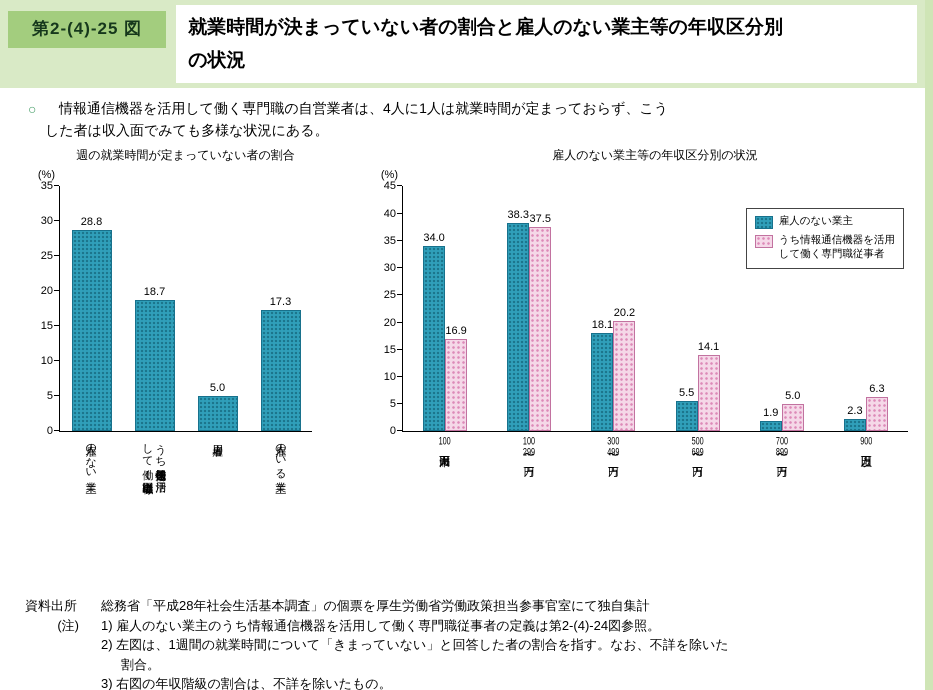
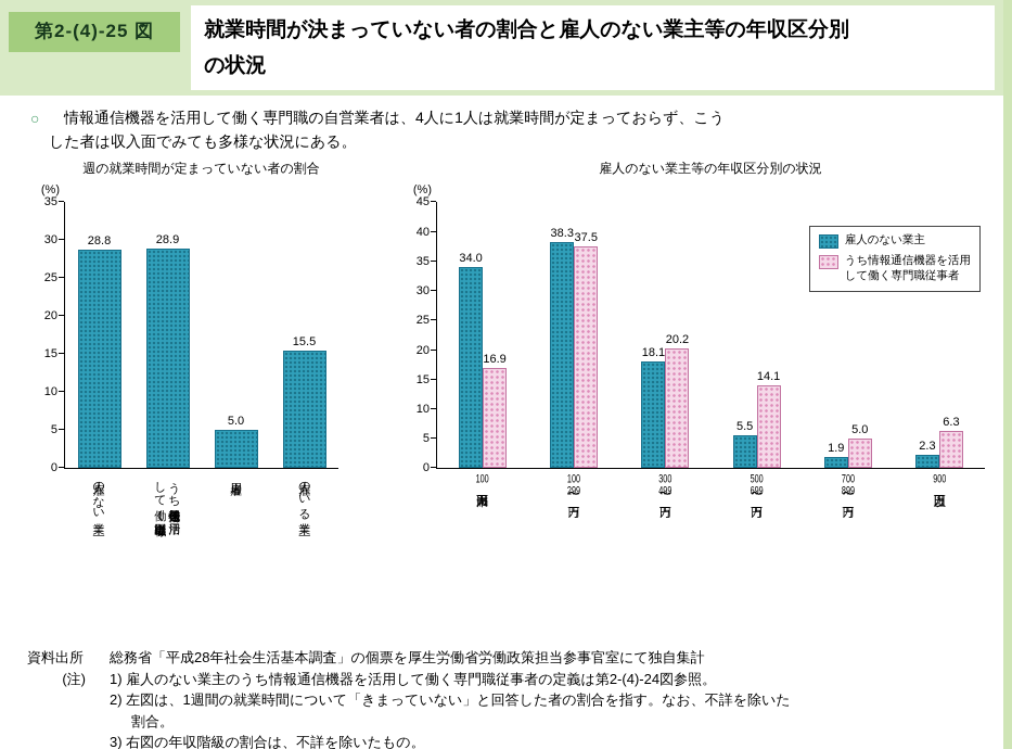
週の就業時間が定まっていない者の割合/うち情報通信機器を活用 して働く専門職従事者: 18.7 -> 28.9
週の就業時間が定まっていない者の割合/雇人のいる業主: 17.3 -> 15.5
